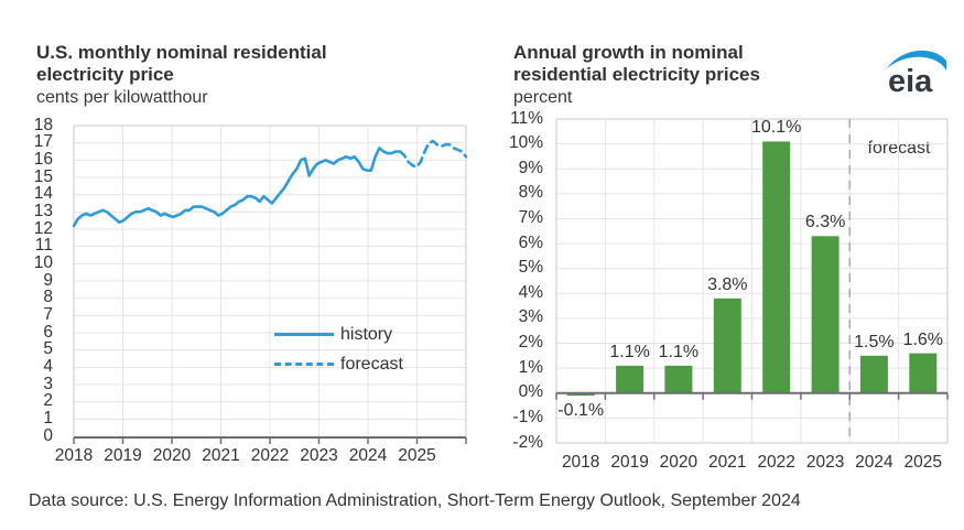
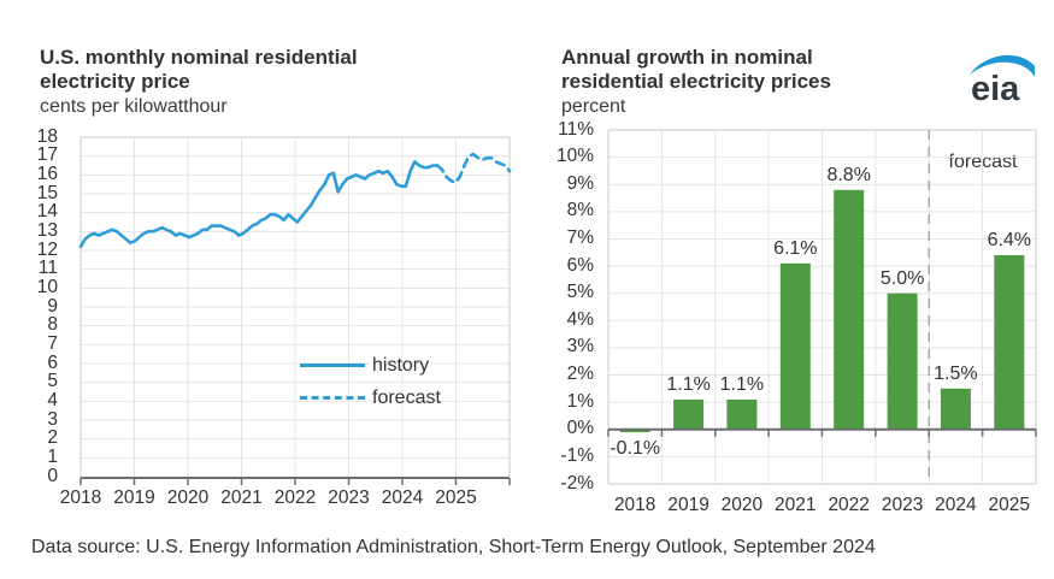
Annual growth in nominal residential electricity prices/2021: 3.8% -> 6.1%
Annual growth in nominal residential electricity prices/2022: 10.1% -> 8.8%
Annual growth in nominal residential electricity prices/2023: 6.3% -> 5.0%
Annual growth in nominal residential electricity prices/2025: 1.6% -> 6.4%
